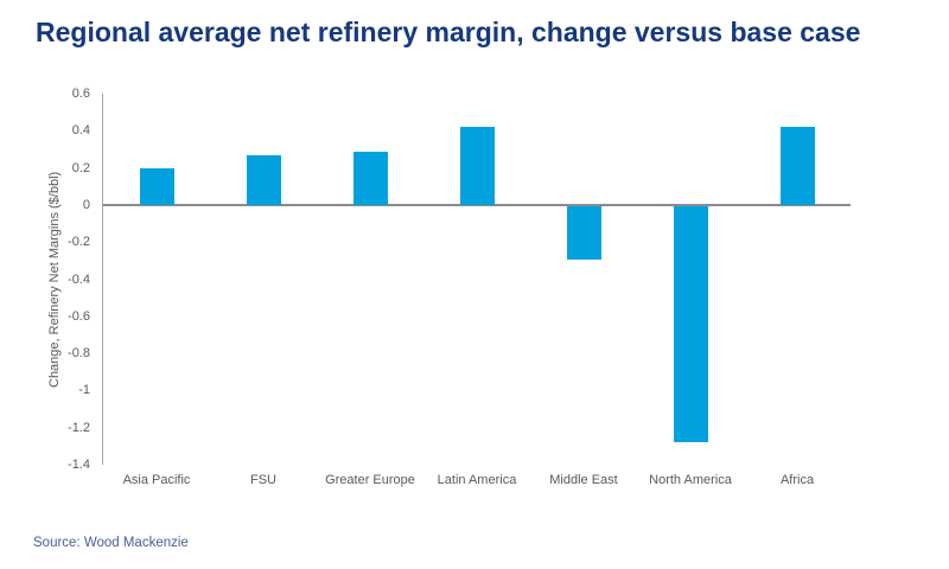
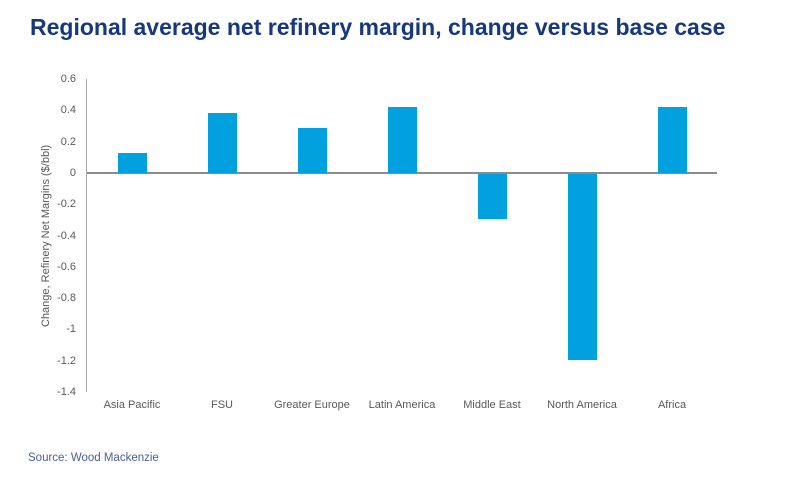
Asia Pacific: 0.20 -> 0.13
FSU: 0.27 -> 0.38
North America: -1.27 -> -1.19
